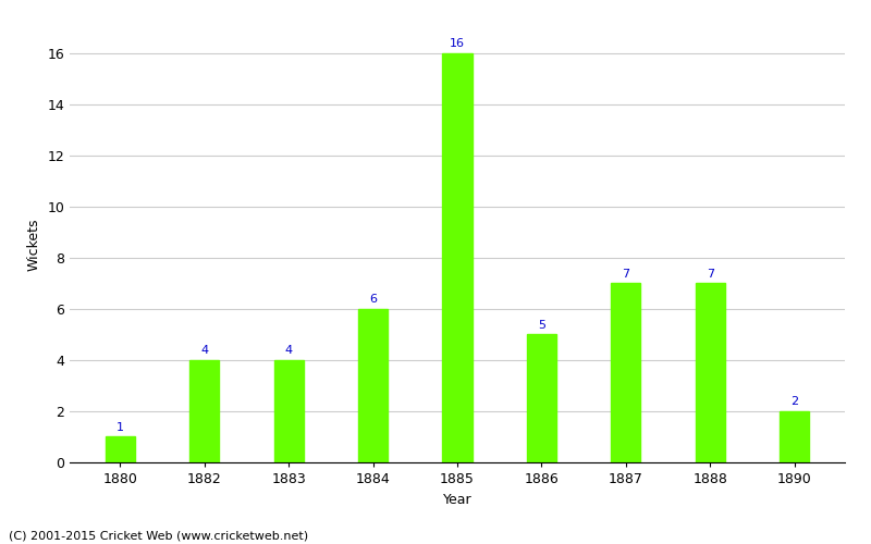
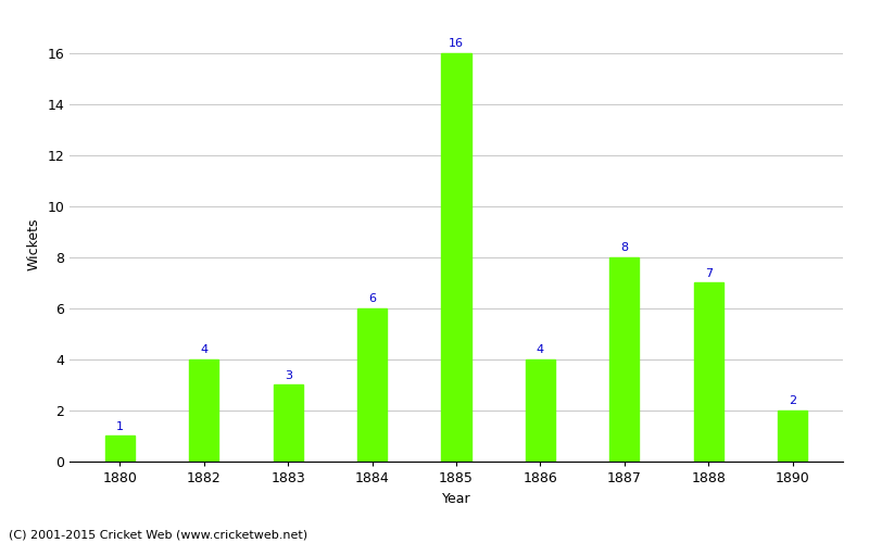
1883: 4 -> 3
1886: 5 -> 4
1887: 7 -> 8
